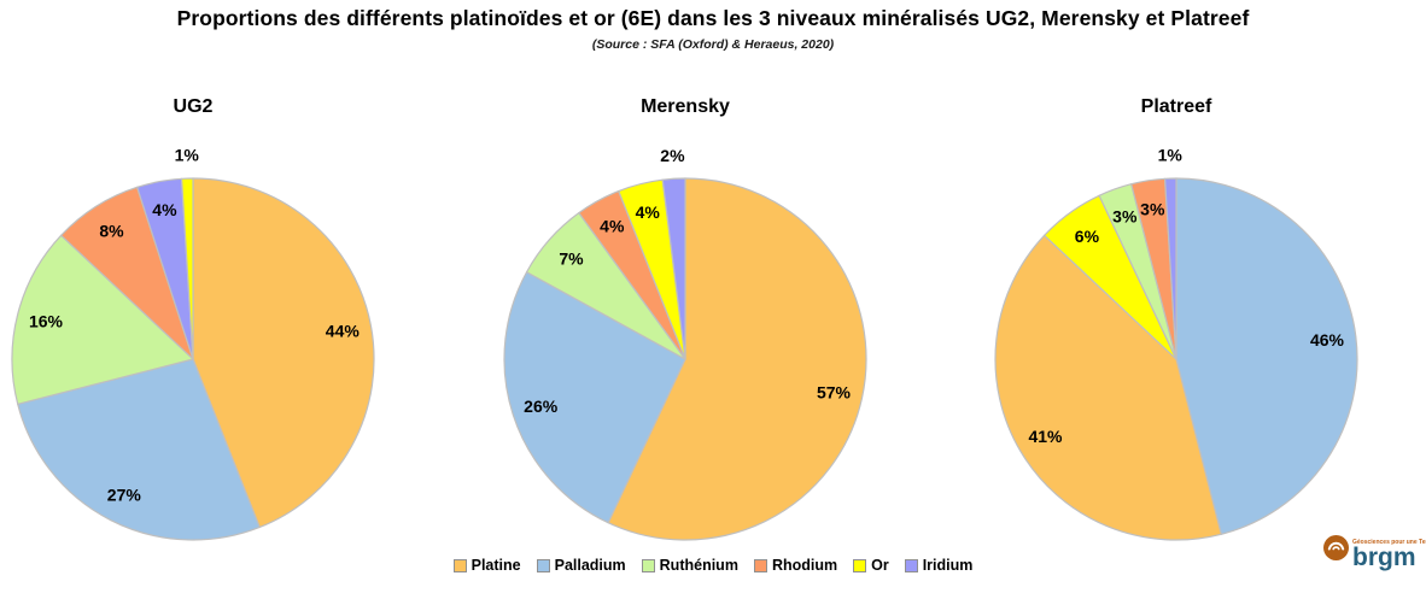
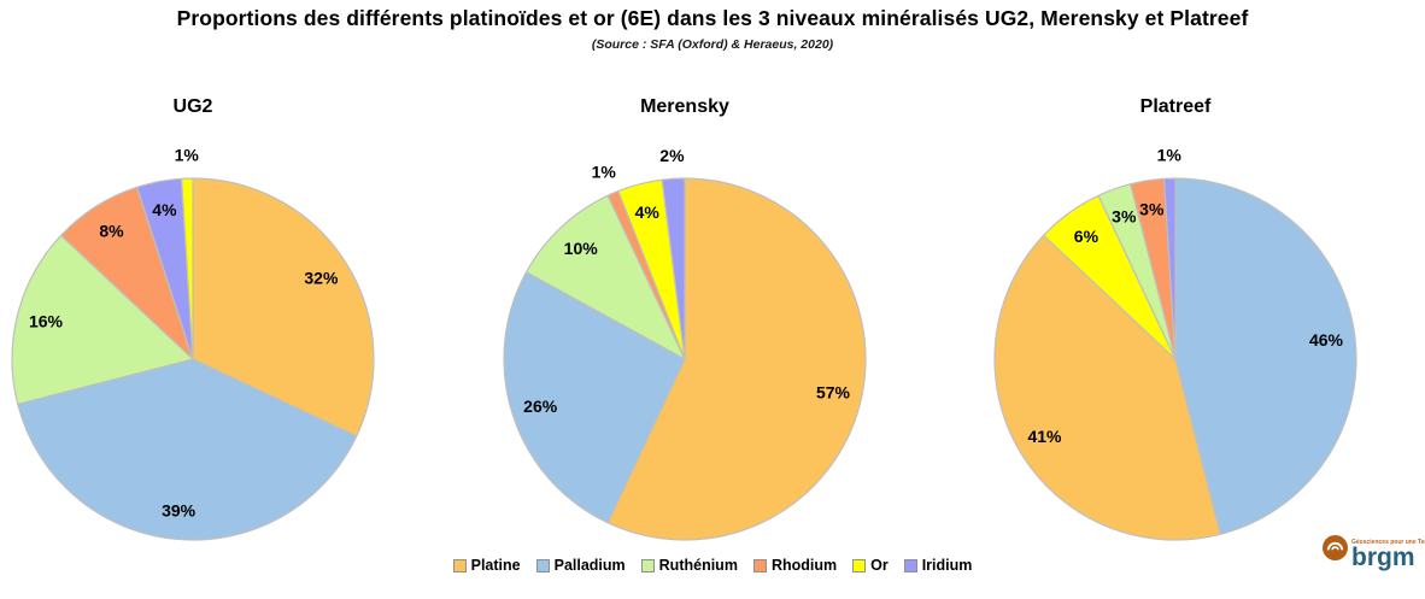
UG2/Platine: 44% -> 32%
UG2/Palladium: 27% -> 39%
Merensky/Ruthénium: 7% -> 10%
Merensky/Rhodium: 4% -> 1%
